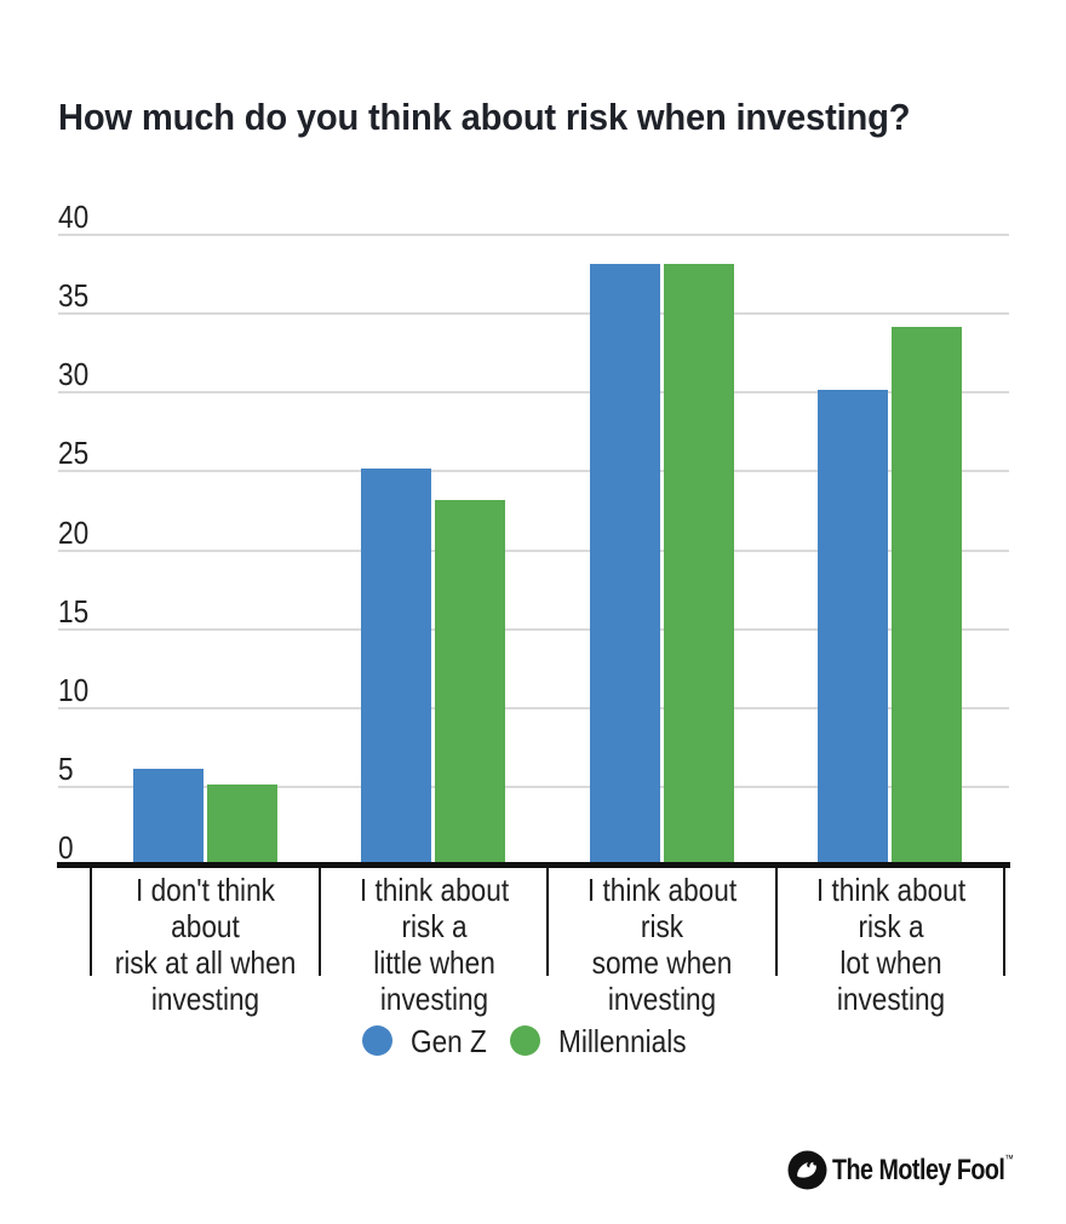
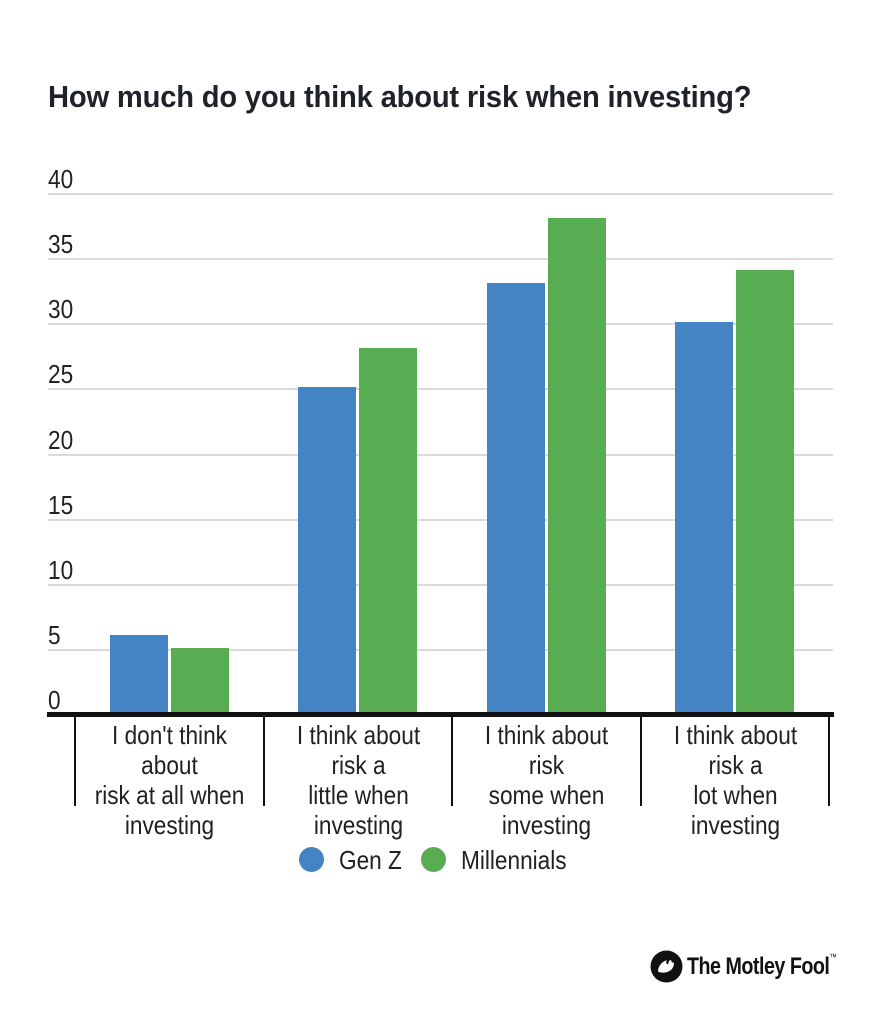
Millennials/I think about risk a little when investing: 23 -> 28
Gen Z/I think about risk some when investing: 38 -> 33
